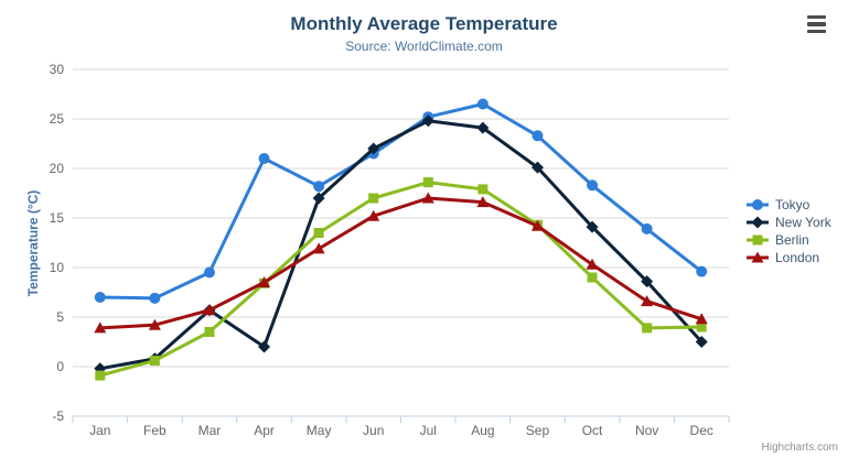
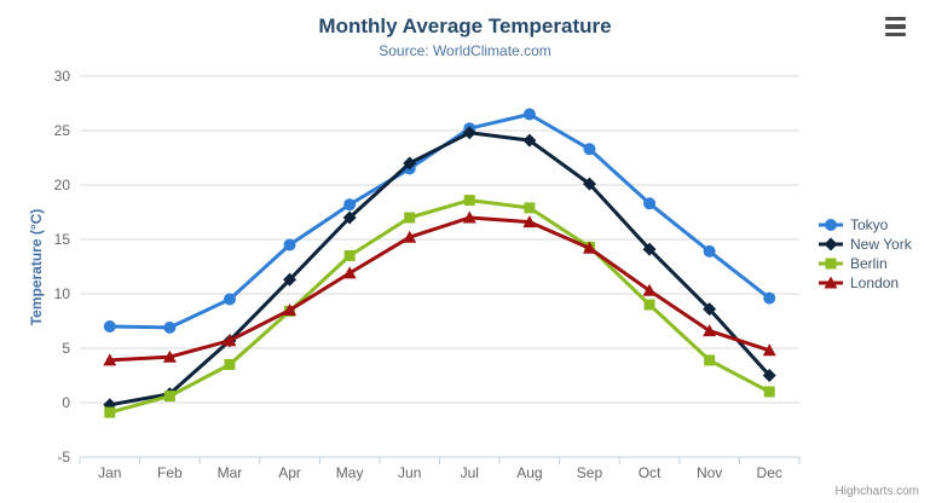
Tokyo/Apr: 21 -> 14
New York/Apr: 2 -> 11
Berlin/Dec: 4 -> 1
